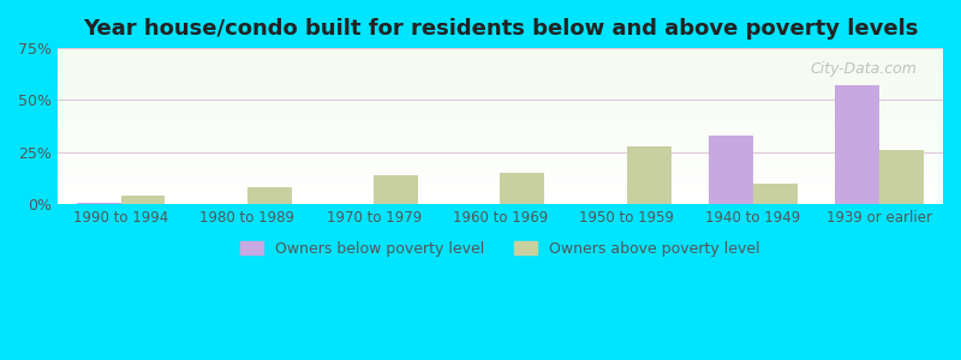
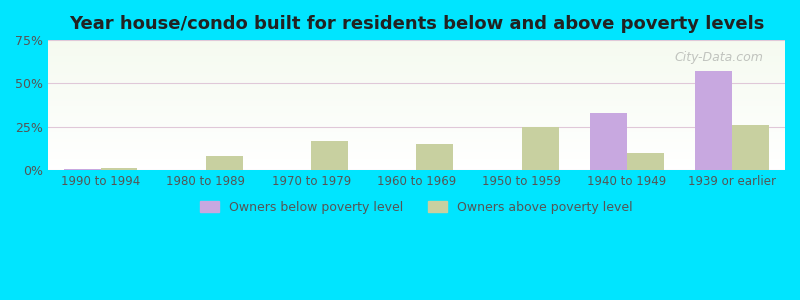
Owners above poverty level/1990 to 1994: 4% -> 1%
Owners above poverty level/1970 to 1979: 14% -> 17%
Owners above poverty level/1950 to 1959: 28% -> 25%
